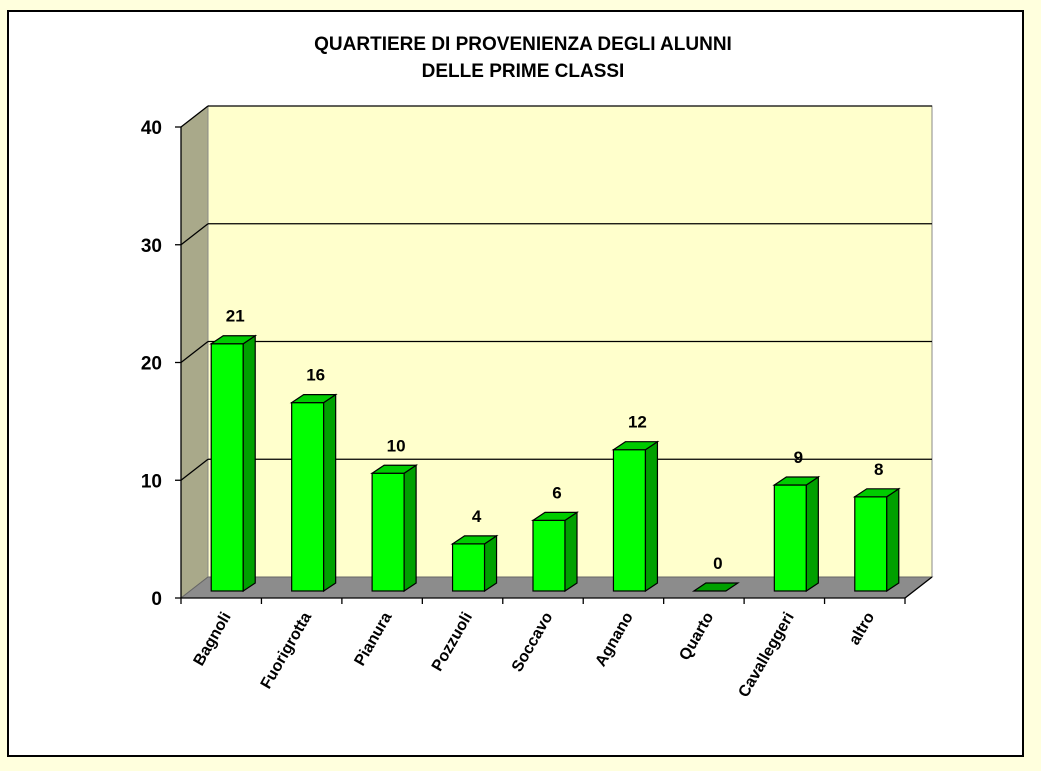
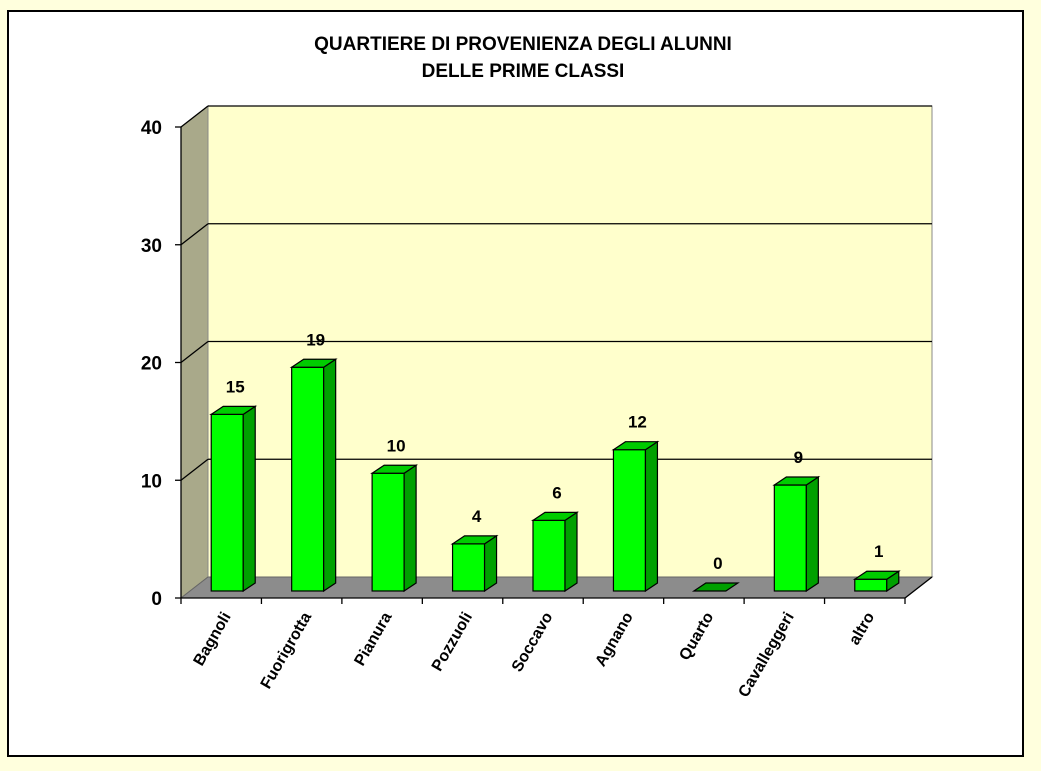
Bagnoli: 21 -> 15
Fuorigrotta: 16 -> 19
altro: 8 -> 1
